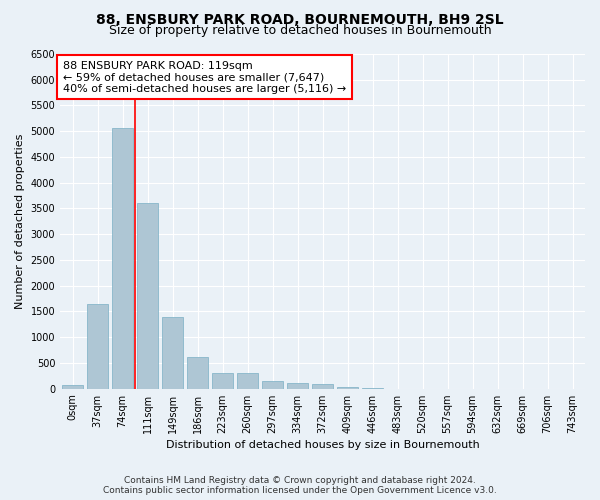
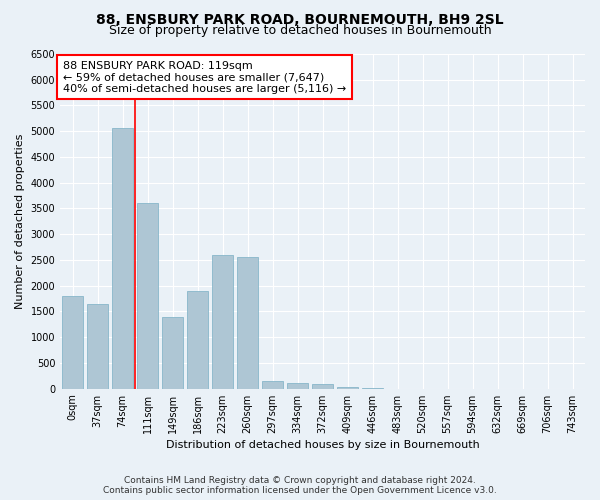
0sqm: 80 -> 1800
186sqm: 610 -> 1900
223sqm: 300 -> 2600
260sqm: 300 -> 2560
